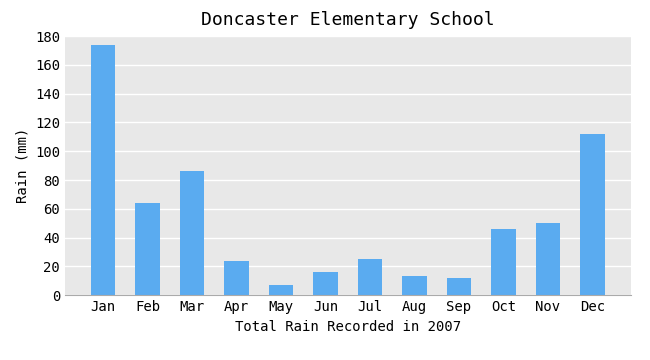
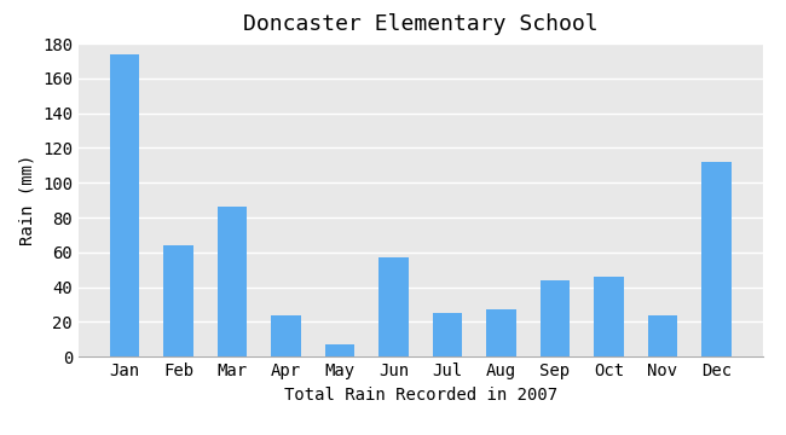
Jun: 16 -> 57
Aug: 13 -> 27
Sep: 12 -> 44
Nov: 50 -> 24
